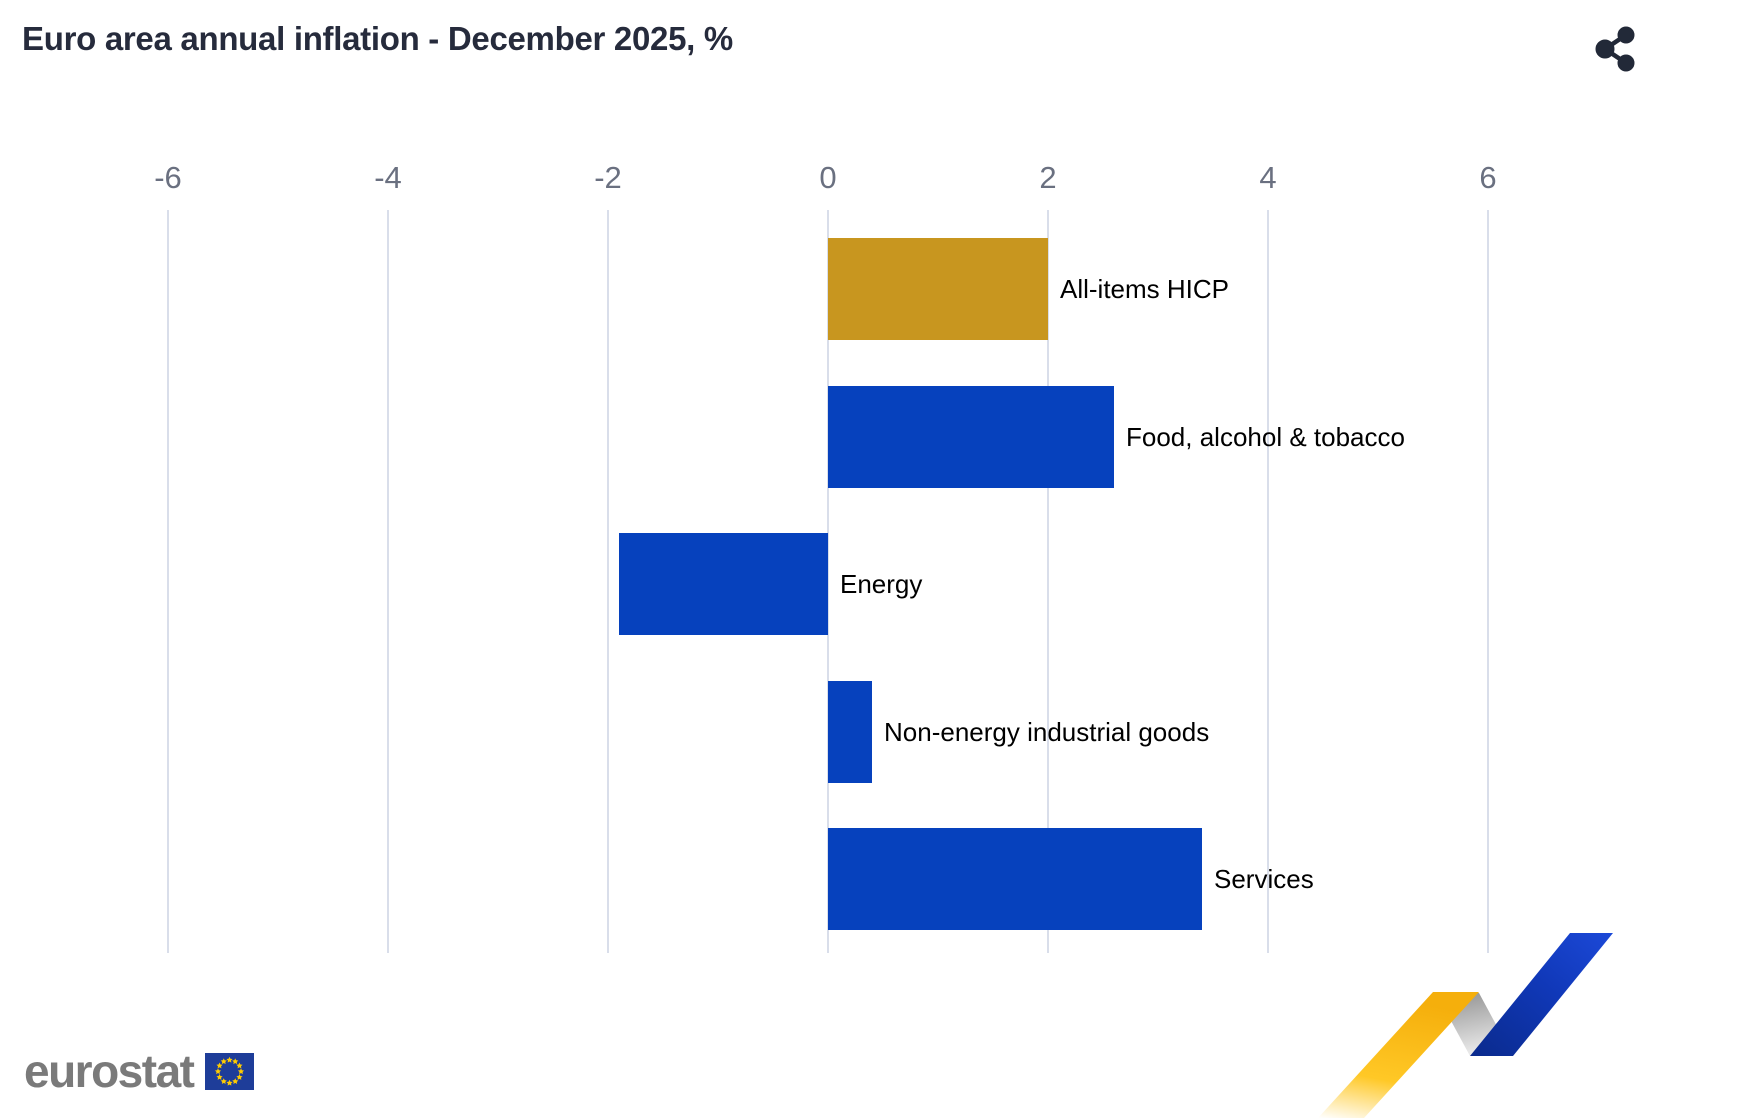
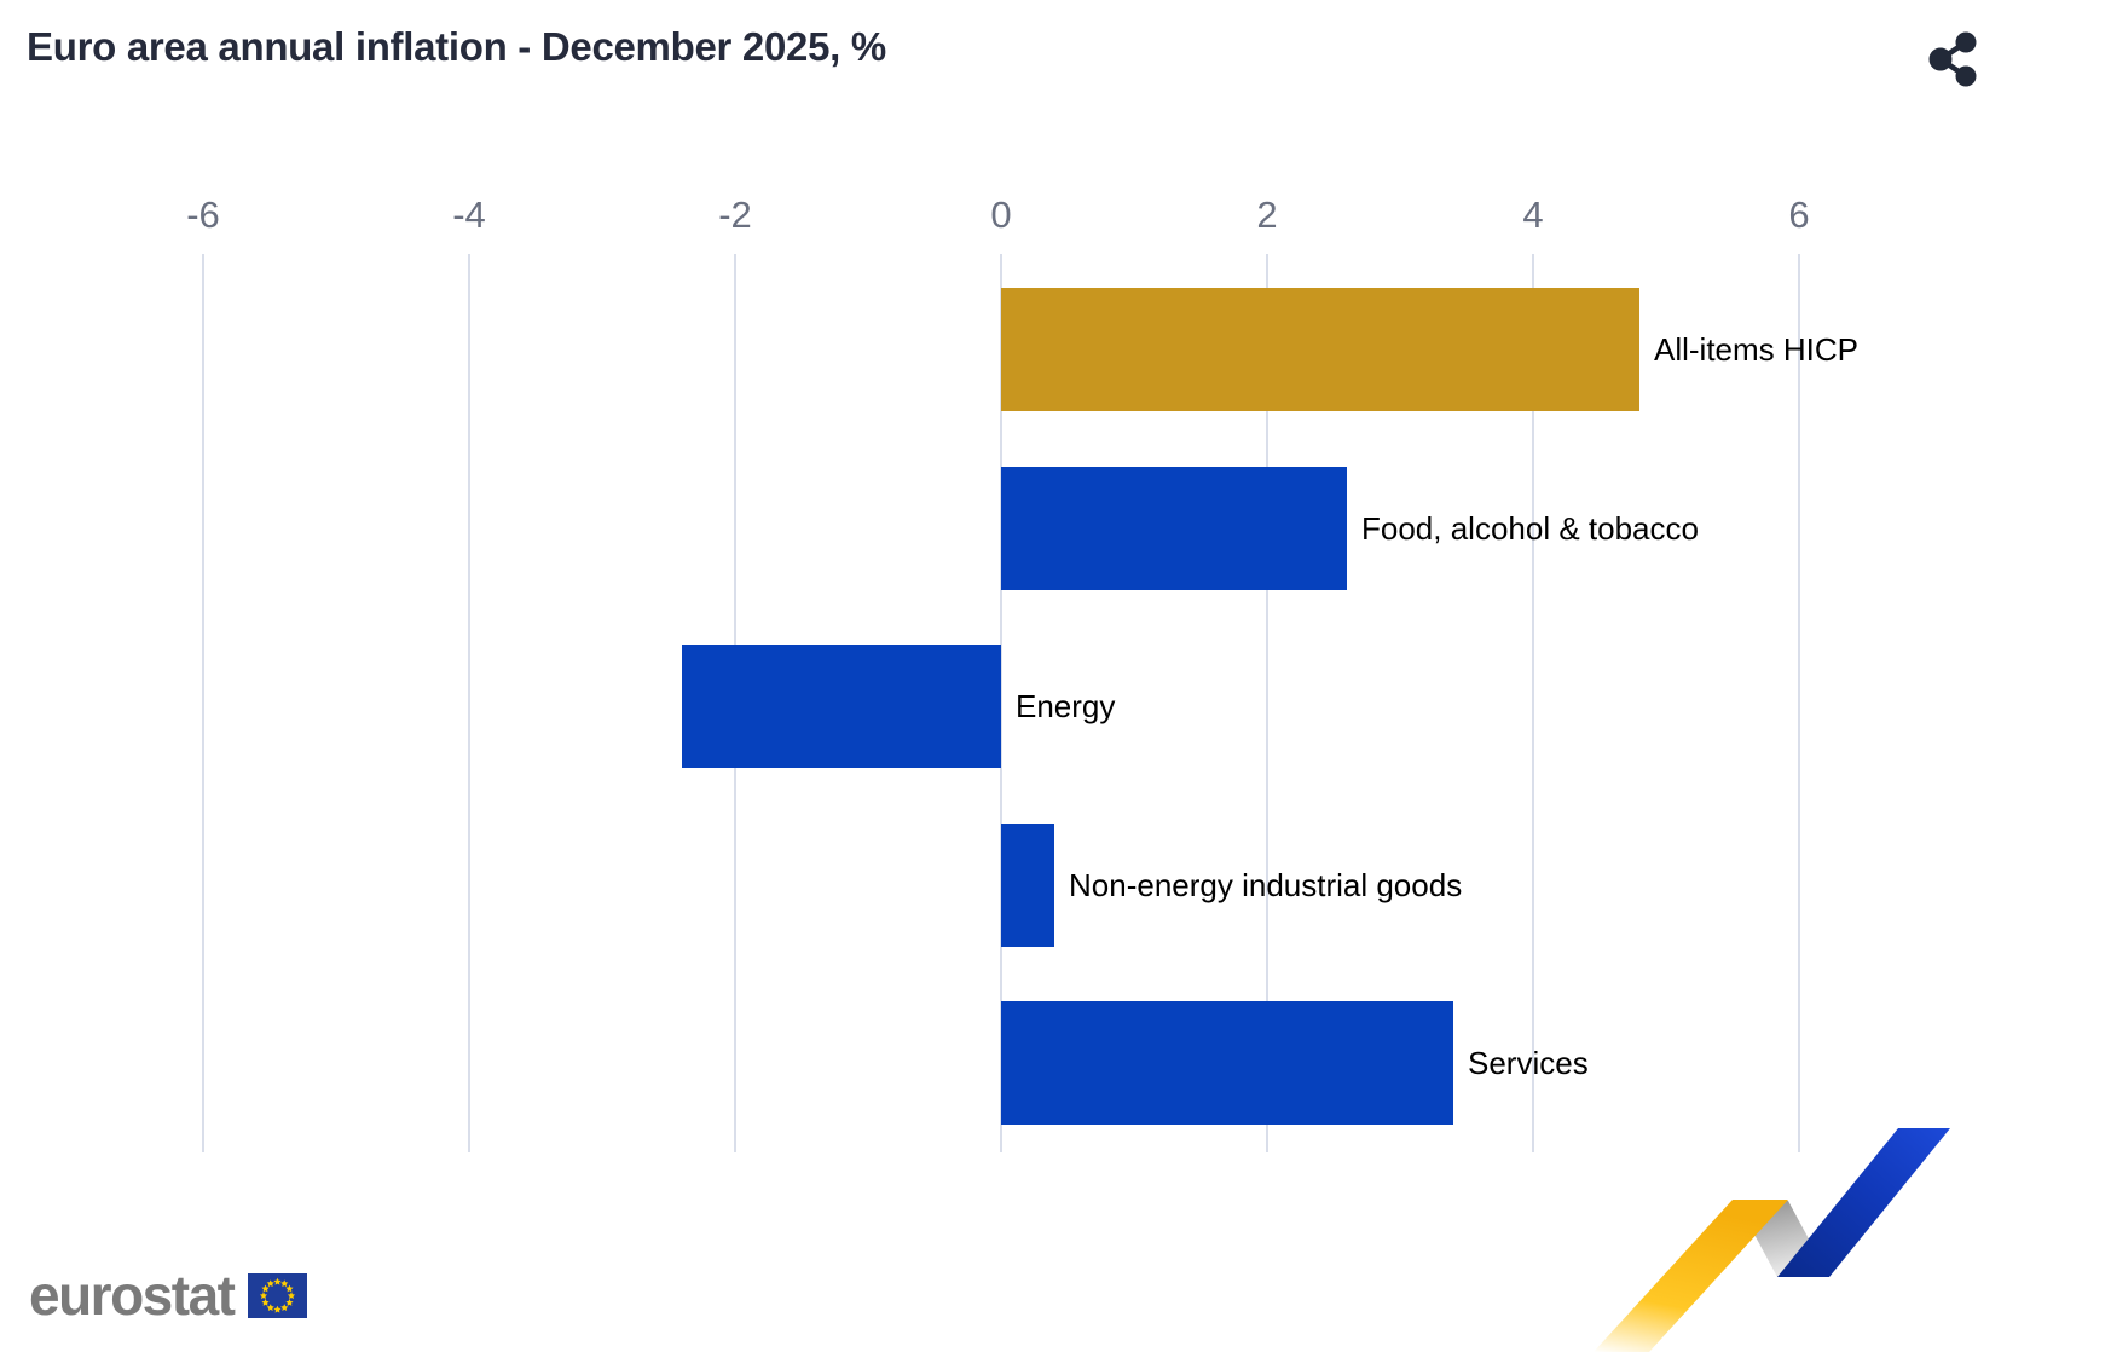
All-items HICP: 2.0 -> 4.8
Energy: -1.9 -> -2.4
